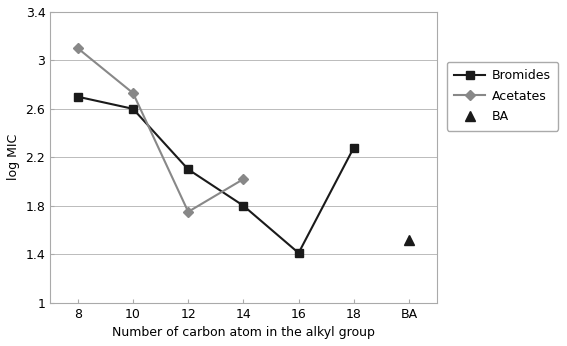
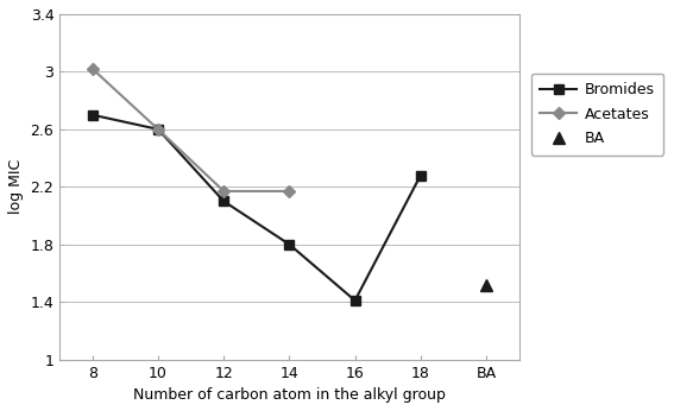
Acetates/8: 3.10 -> 3.02
Acetates/10: 2.73 -> 2.60
Acetates/12: 1.75 -> 2.17
Acetates/14: 2.02 -> 2.17
